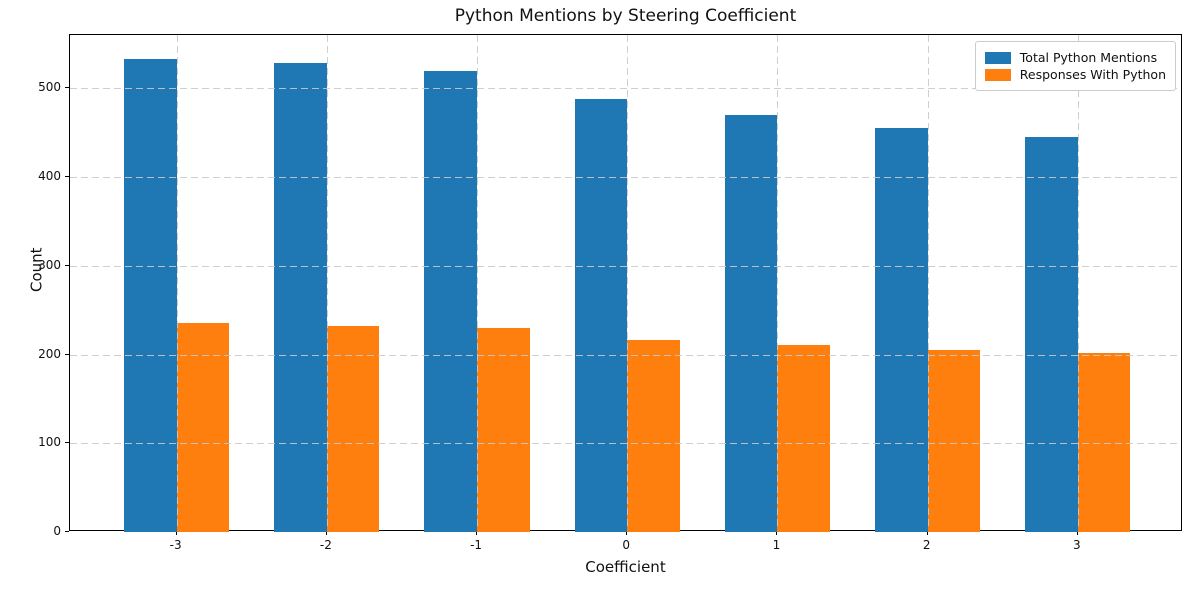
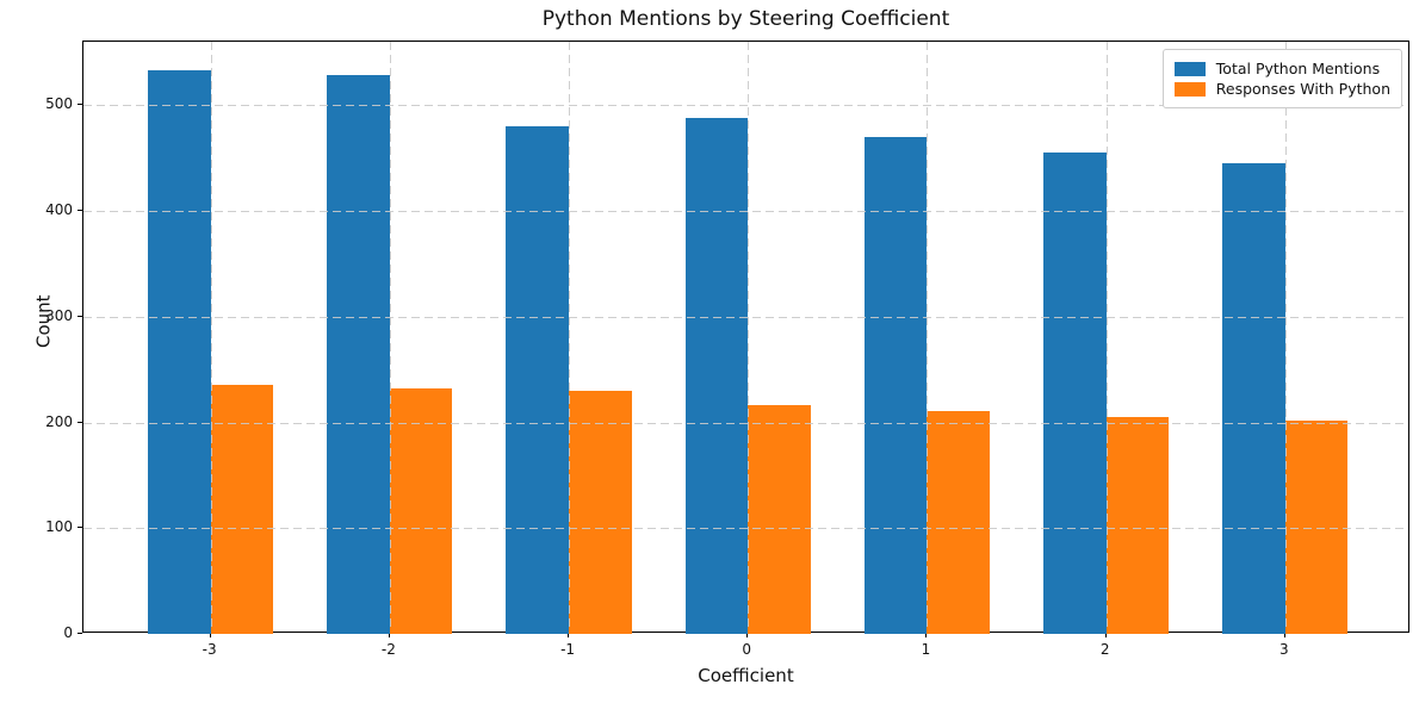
Total Python Mentions/-1: 520 -> 480
